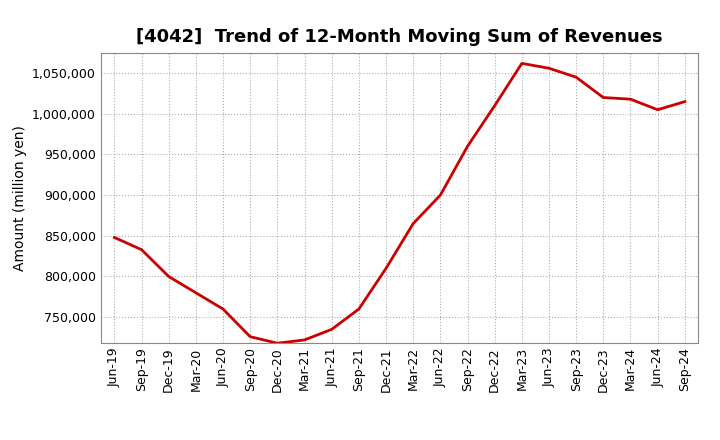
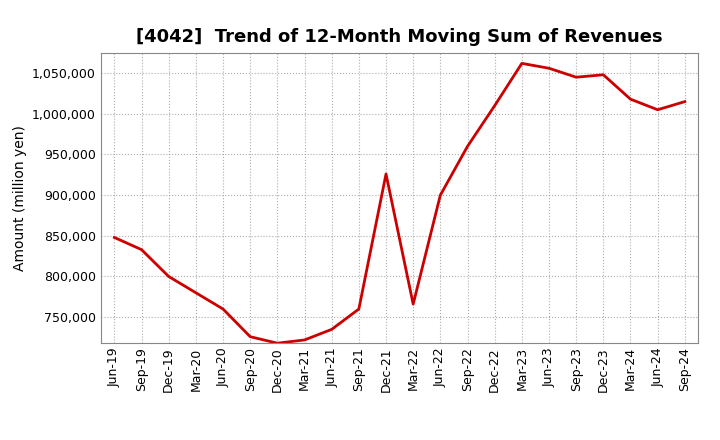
Dec-21: 810,000 -> 926,000
Mar-22: 865,000 -> 766,000
Dec-23: 1,020,000 -> 1,048,000
